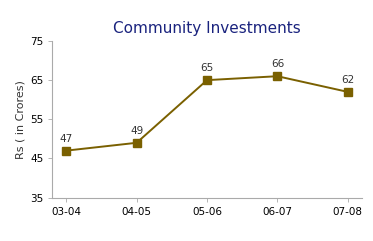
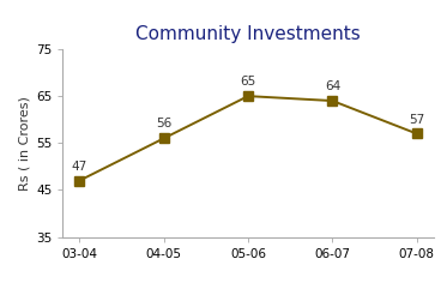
04-05: 49 -> 56
06-07: 66 -> 64
07-08: 62 -> 57
